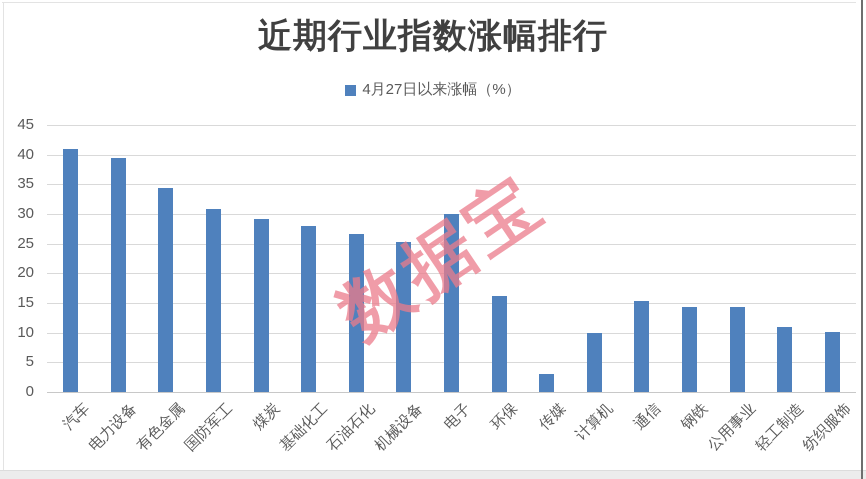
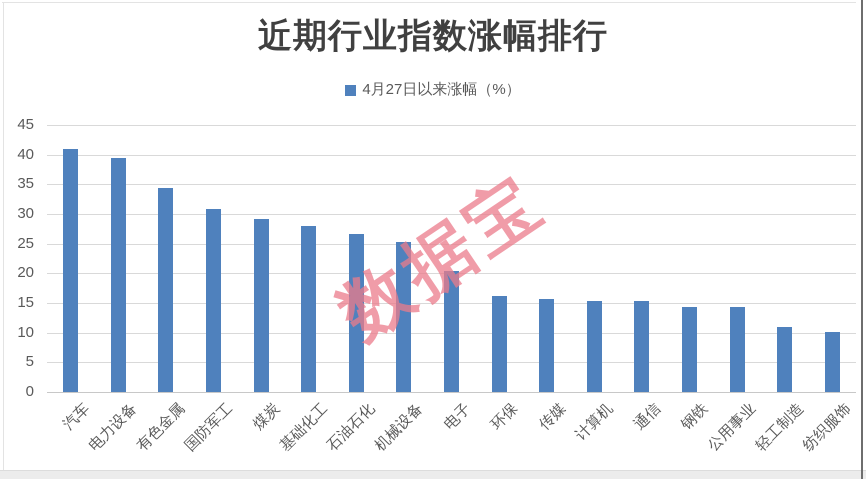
电子: 30 -> 20
传媒: 3 -> 16
计算机: 10 -> 15
